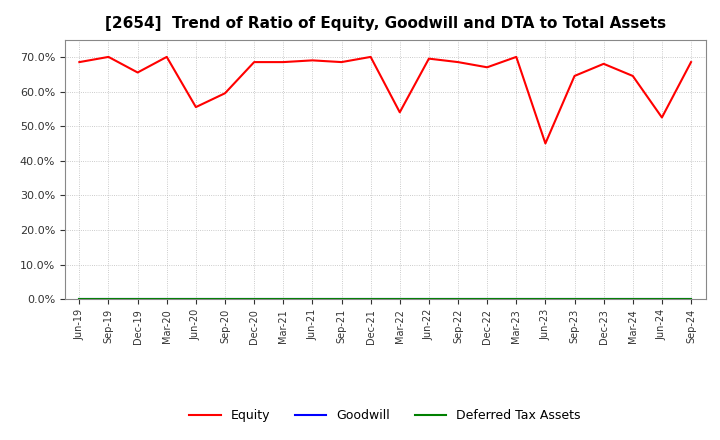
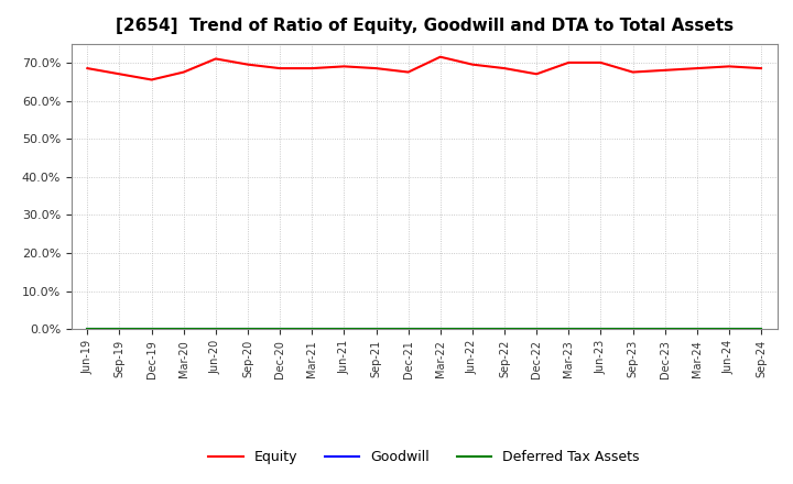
Equity/Sep-19: 70.0% -> 67.0%
Equity/Mar-20: 70.0% -> 67.5%
Equity/Jun-20: 55.5% -> 71.0%
Equity/Sep-20: 59.5% -> 69.5%
Equity/Dec-21: 70.0% -> 67.5%
Equity/Mar-22: 54.0% -> 71.5%
Equity/Jun-23: 45.0% -> 70.0%
Equity/Sep-23: 64.5% -> 67.5%
Equity/Mar-24: 64.5% -> 68.5%
Equity/Jun-24: 52.5% -> 69.0%
